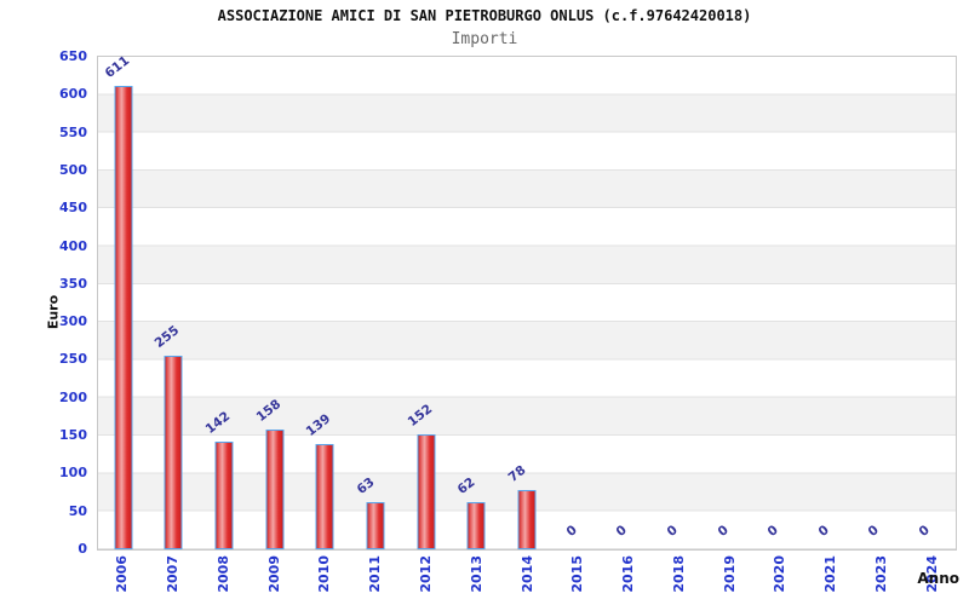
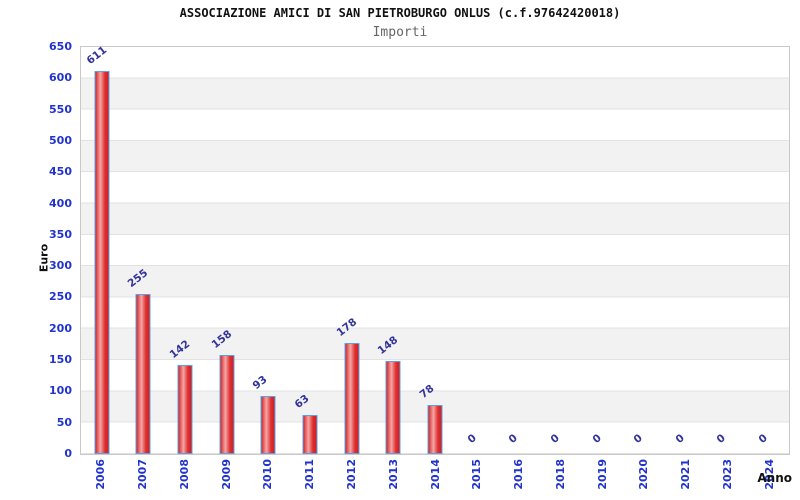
2010: 139 -> 93
2012: 152 -> 178
2013: 62 -> 148
